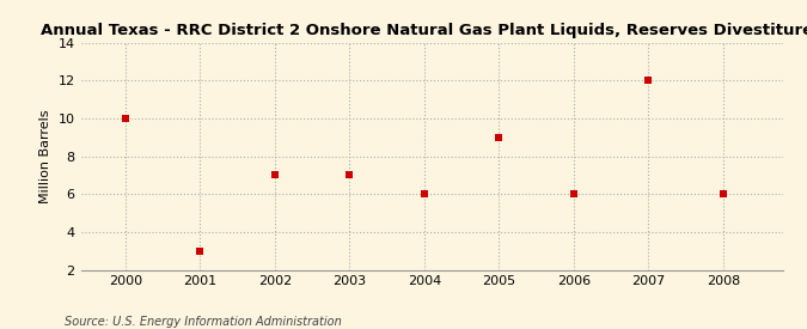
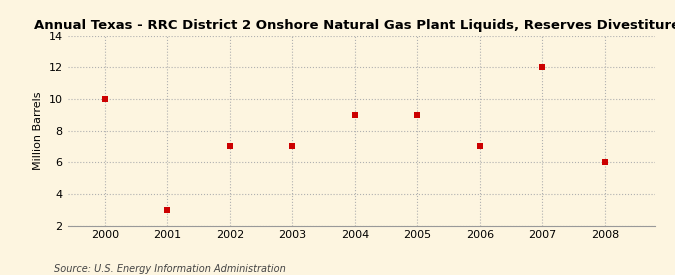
2004: 6 -> 9
2006: 6 -> 7
